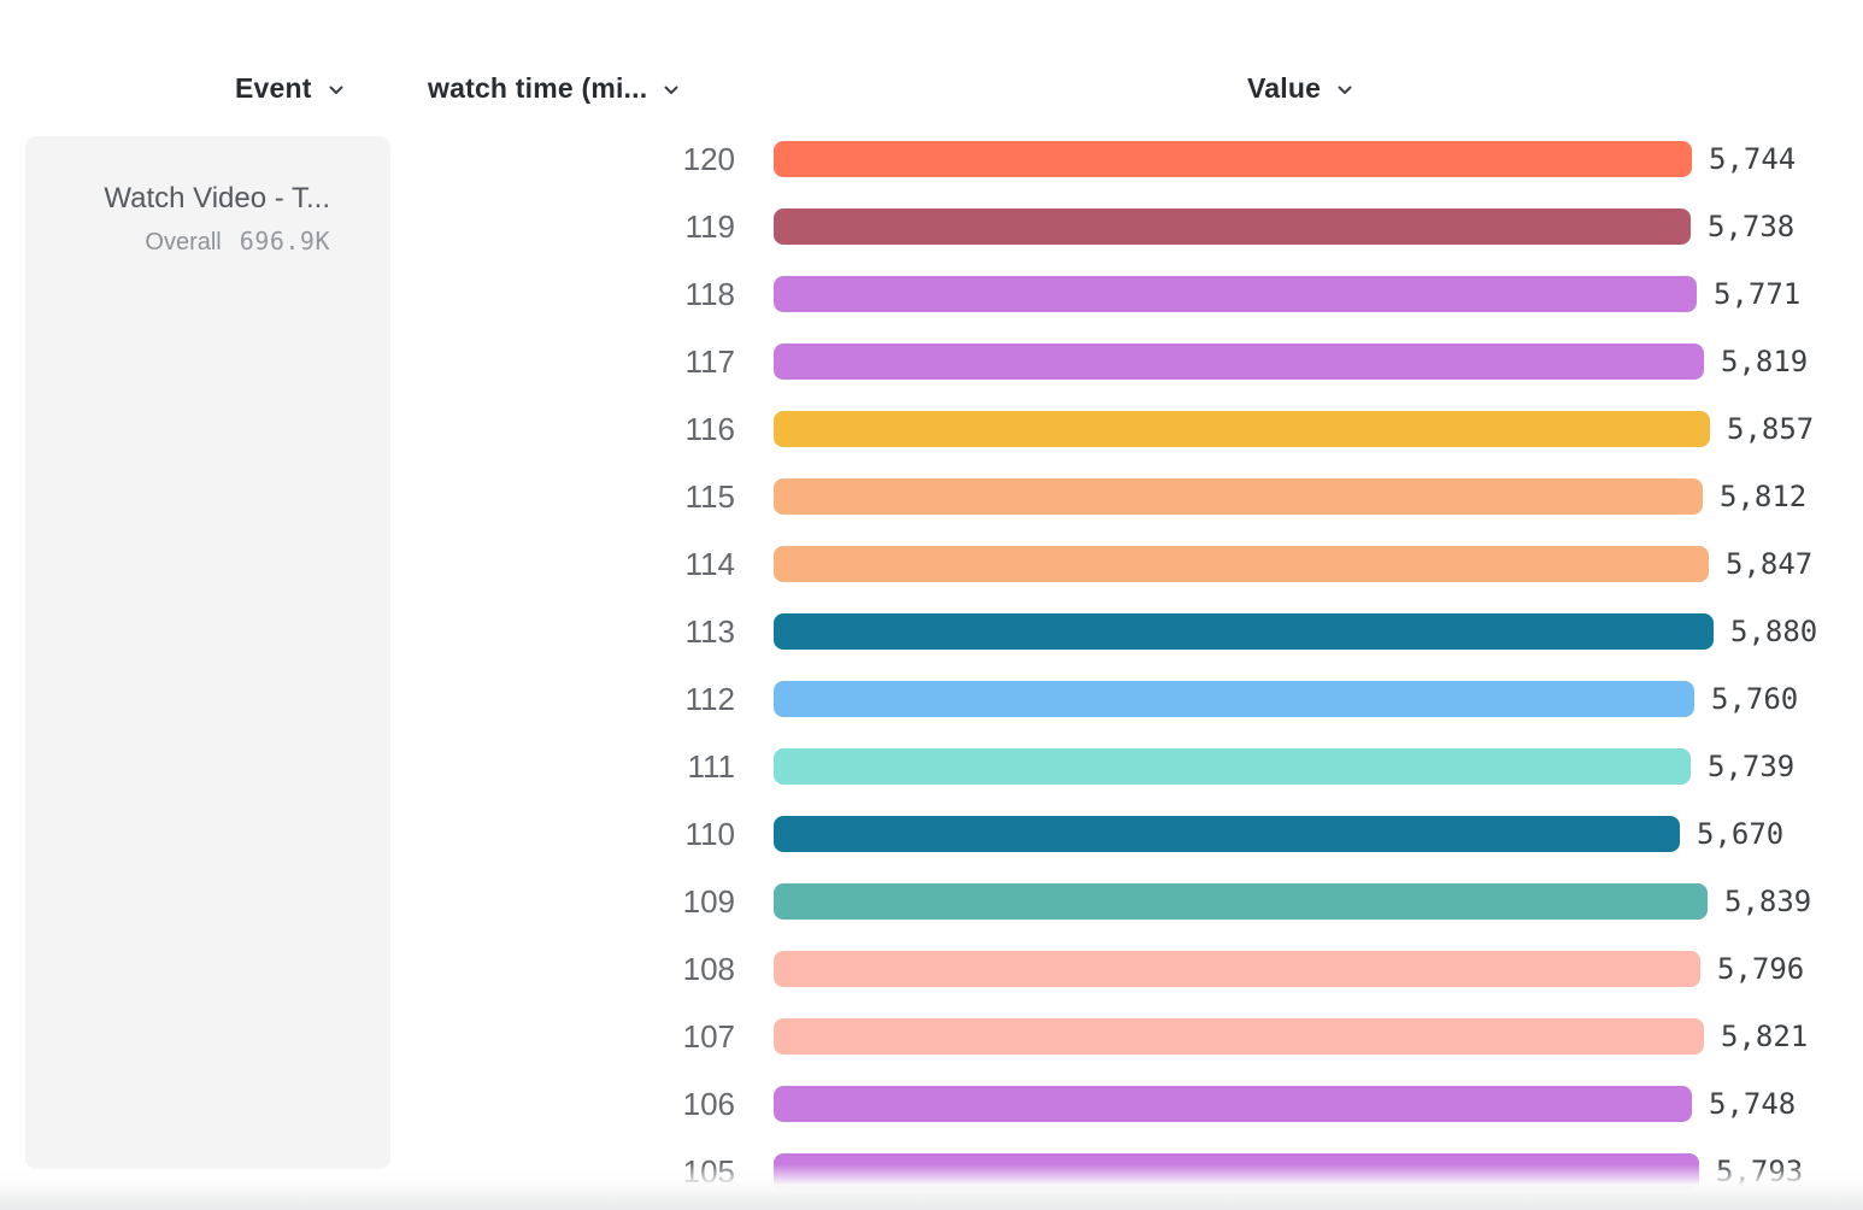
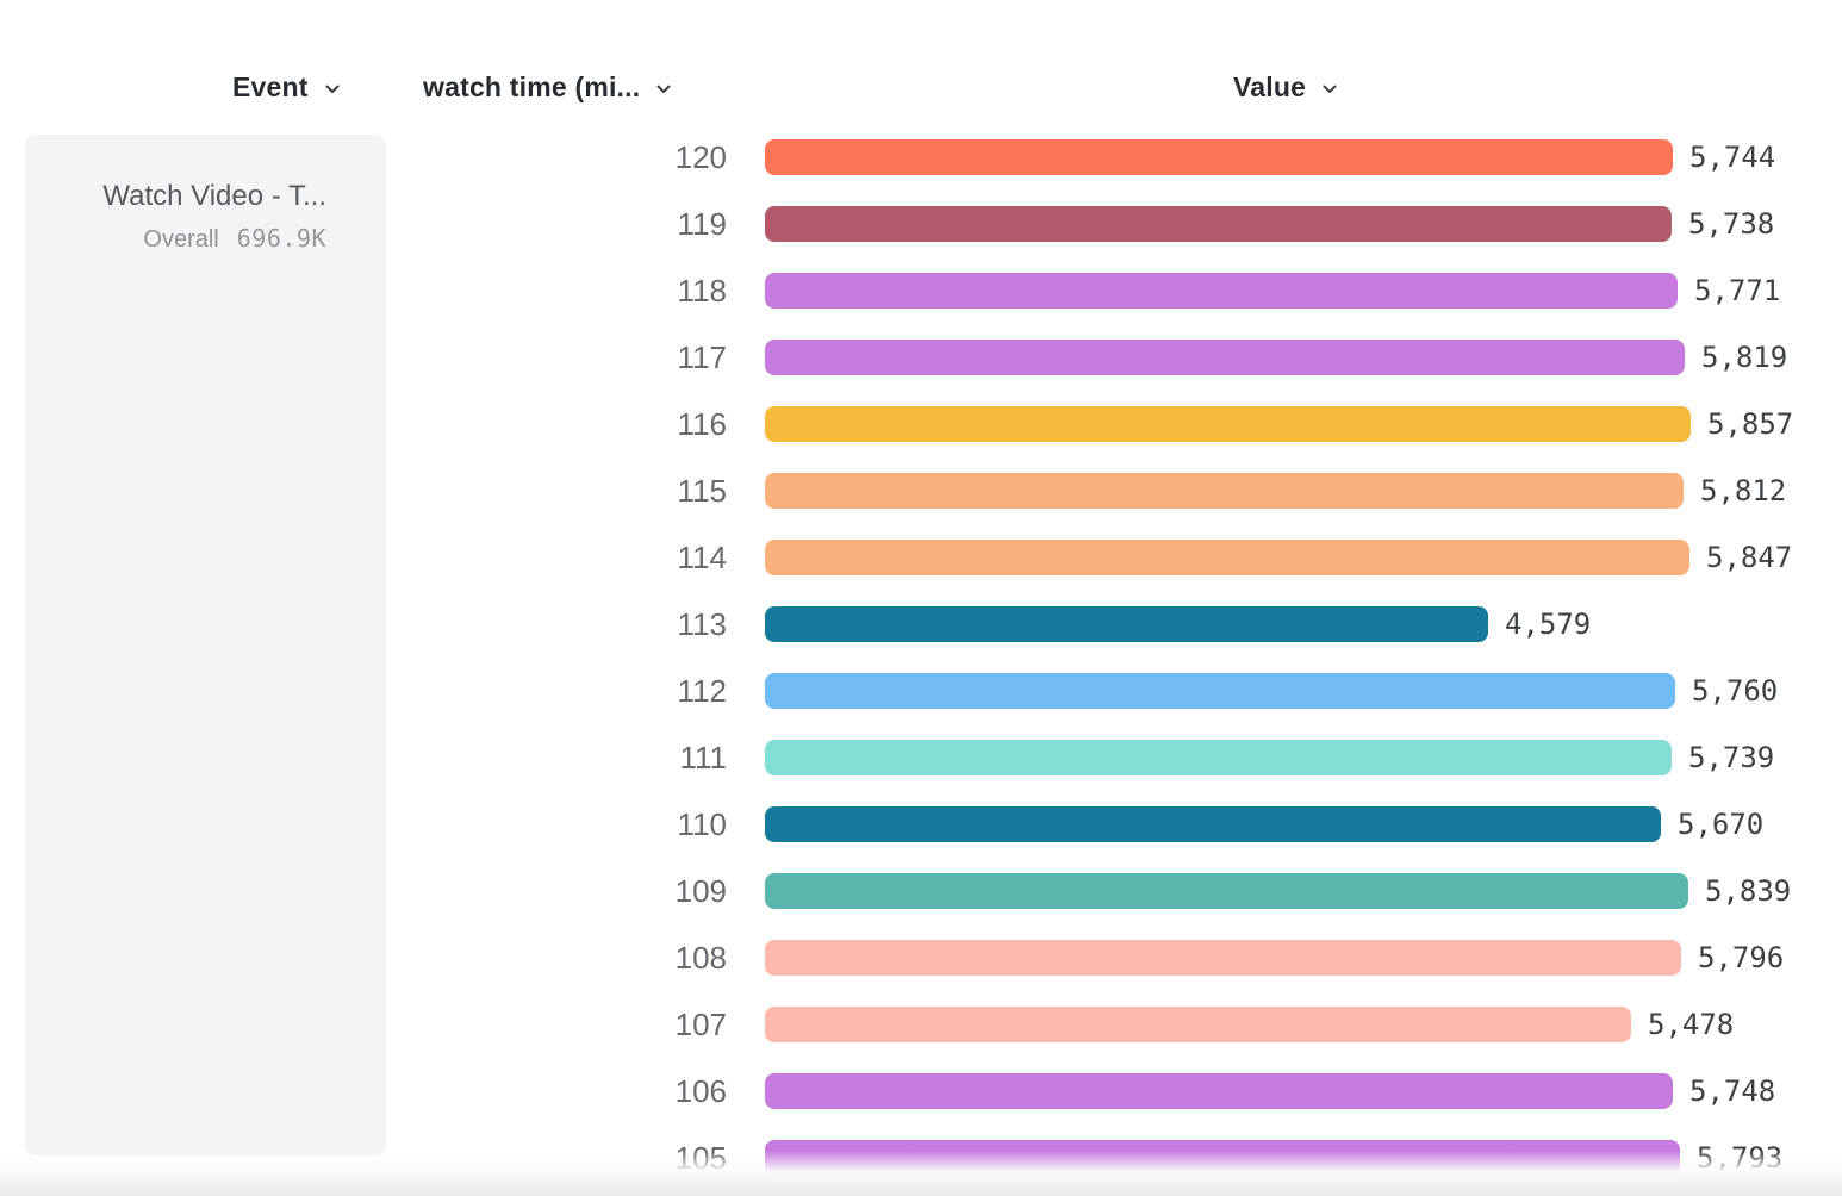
113: 5,880 -> 4,579
107: 5,821 -> 5,478
